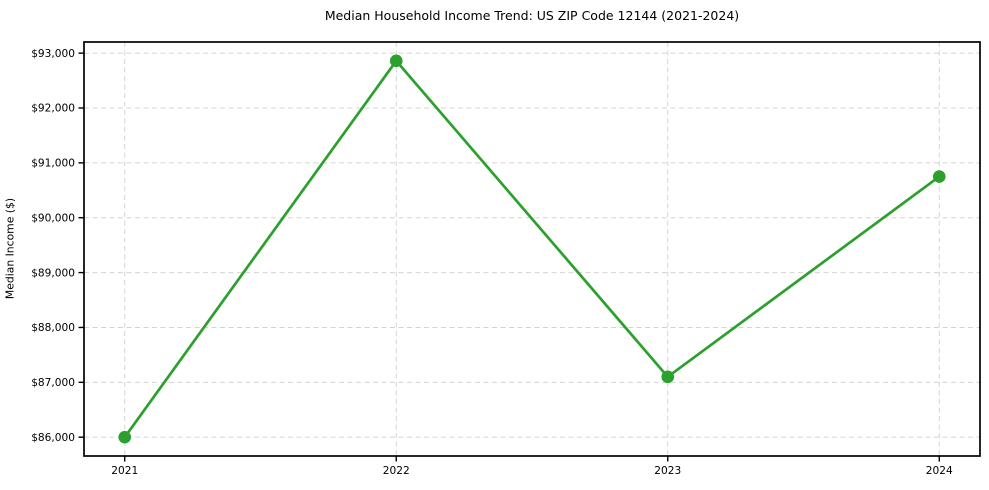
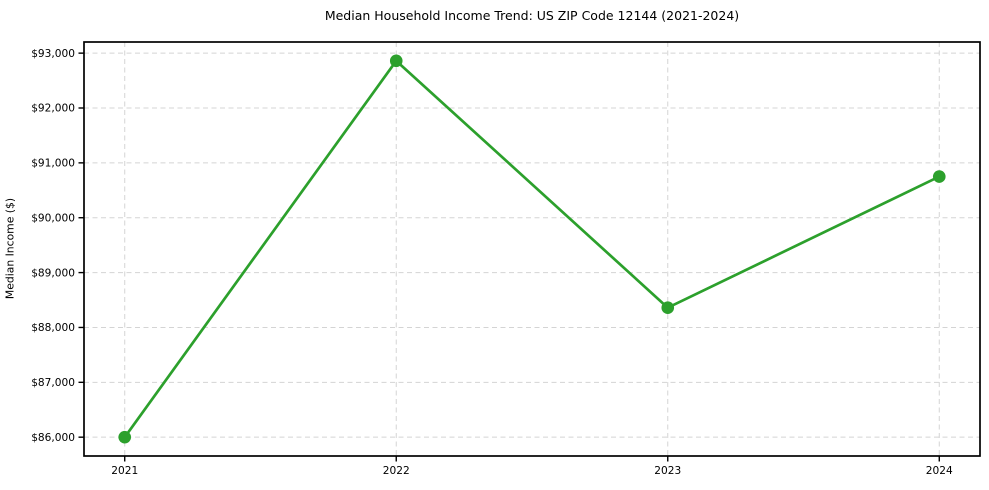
2023: $87100 -> $88400
